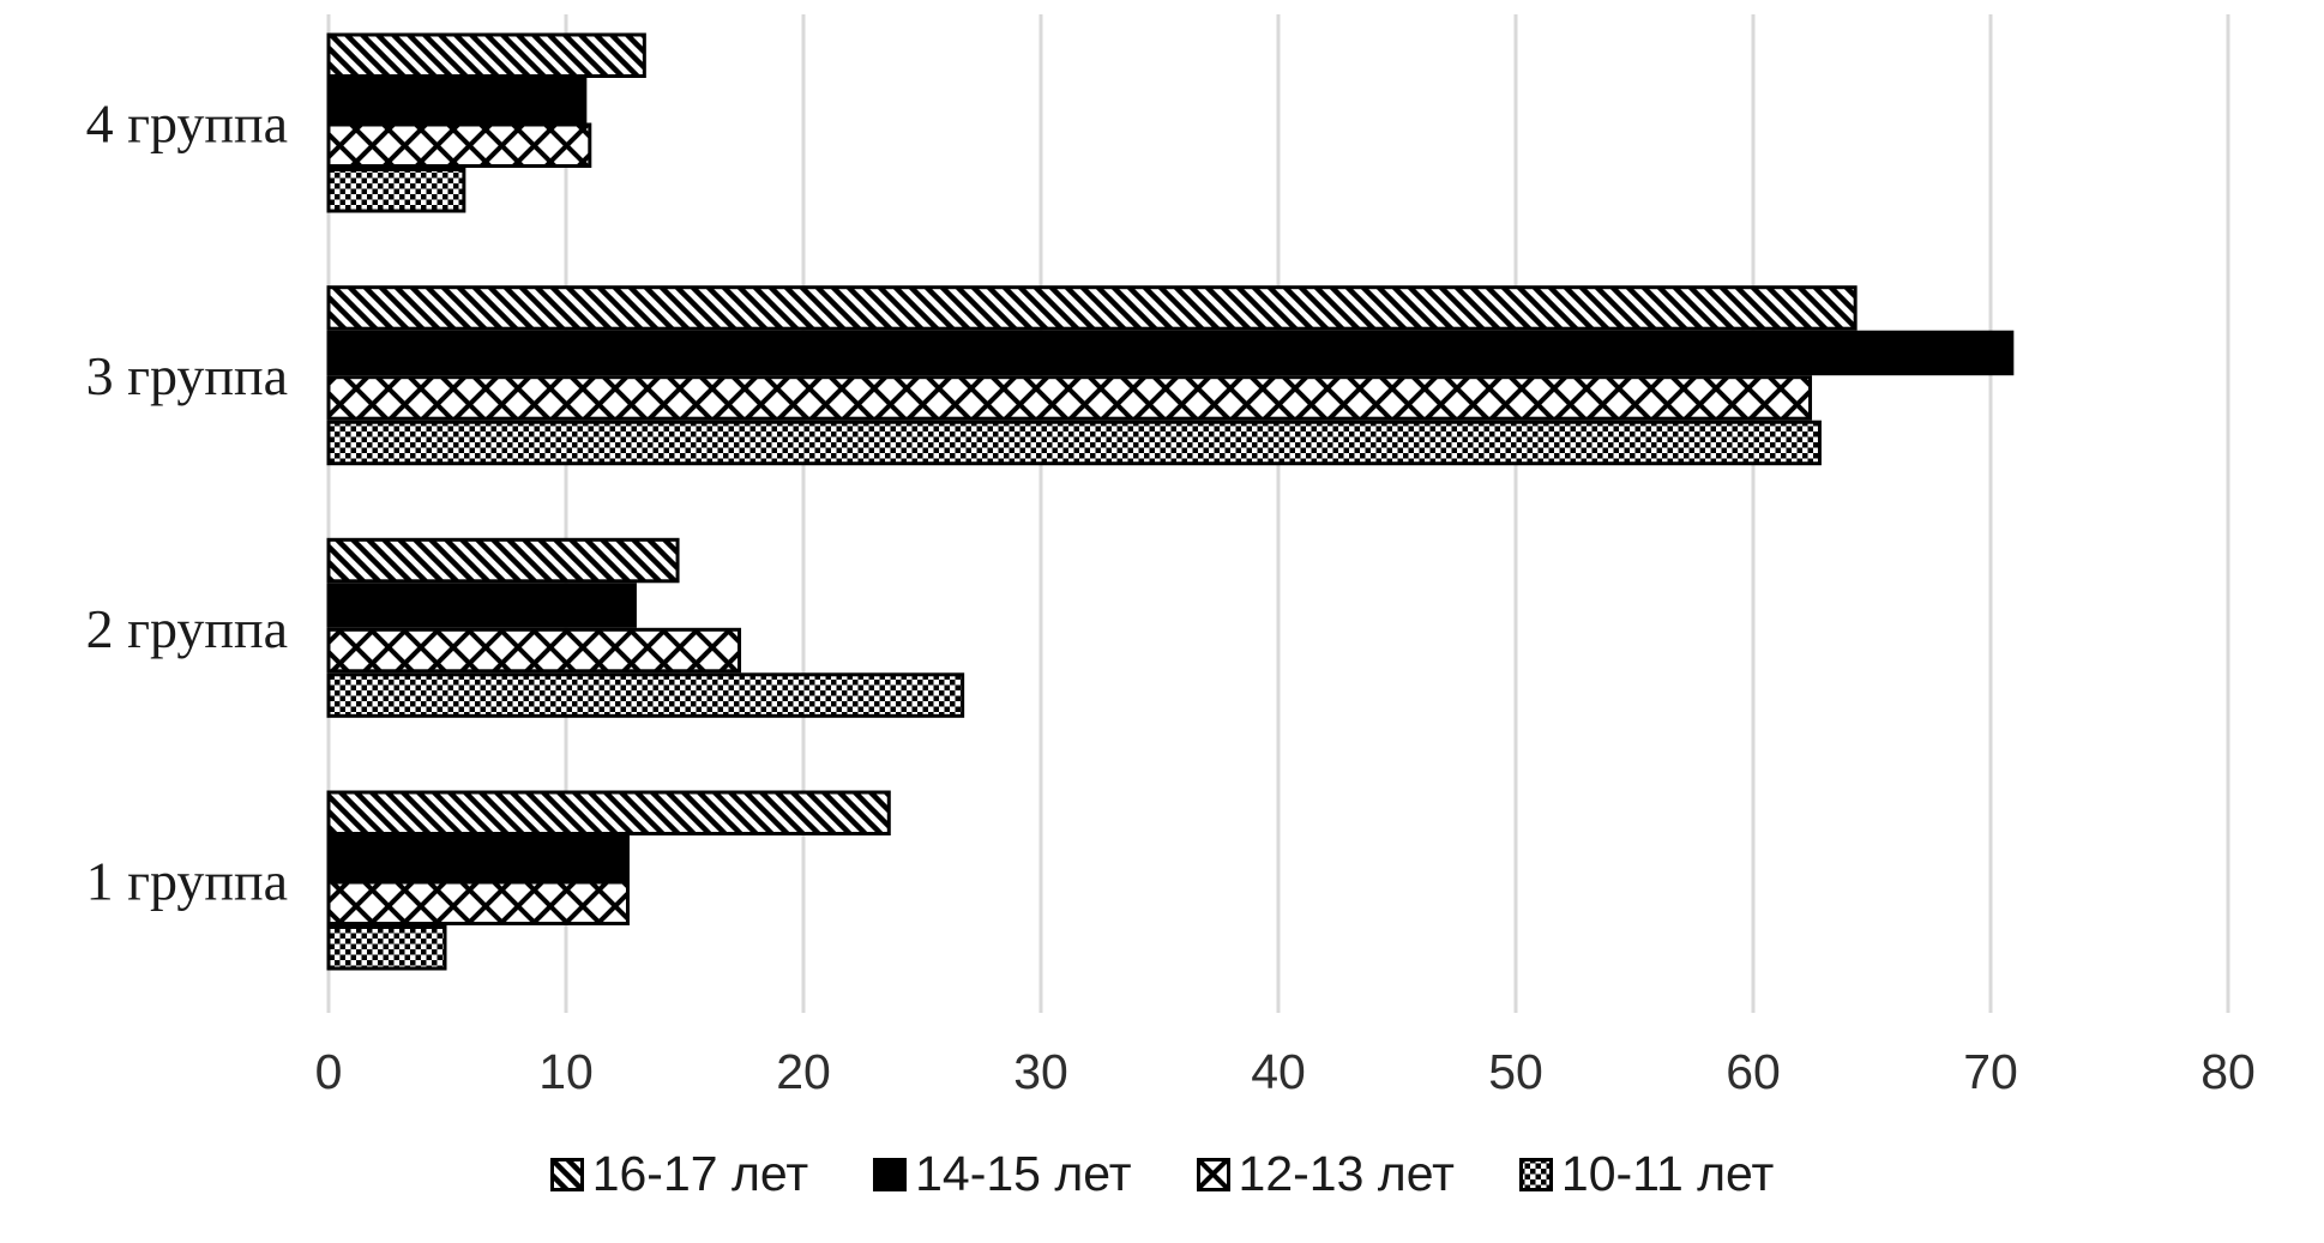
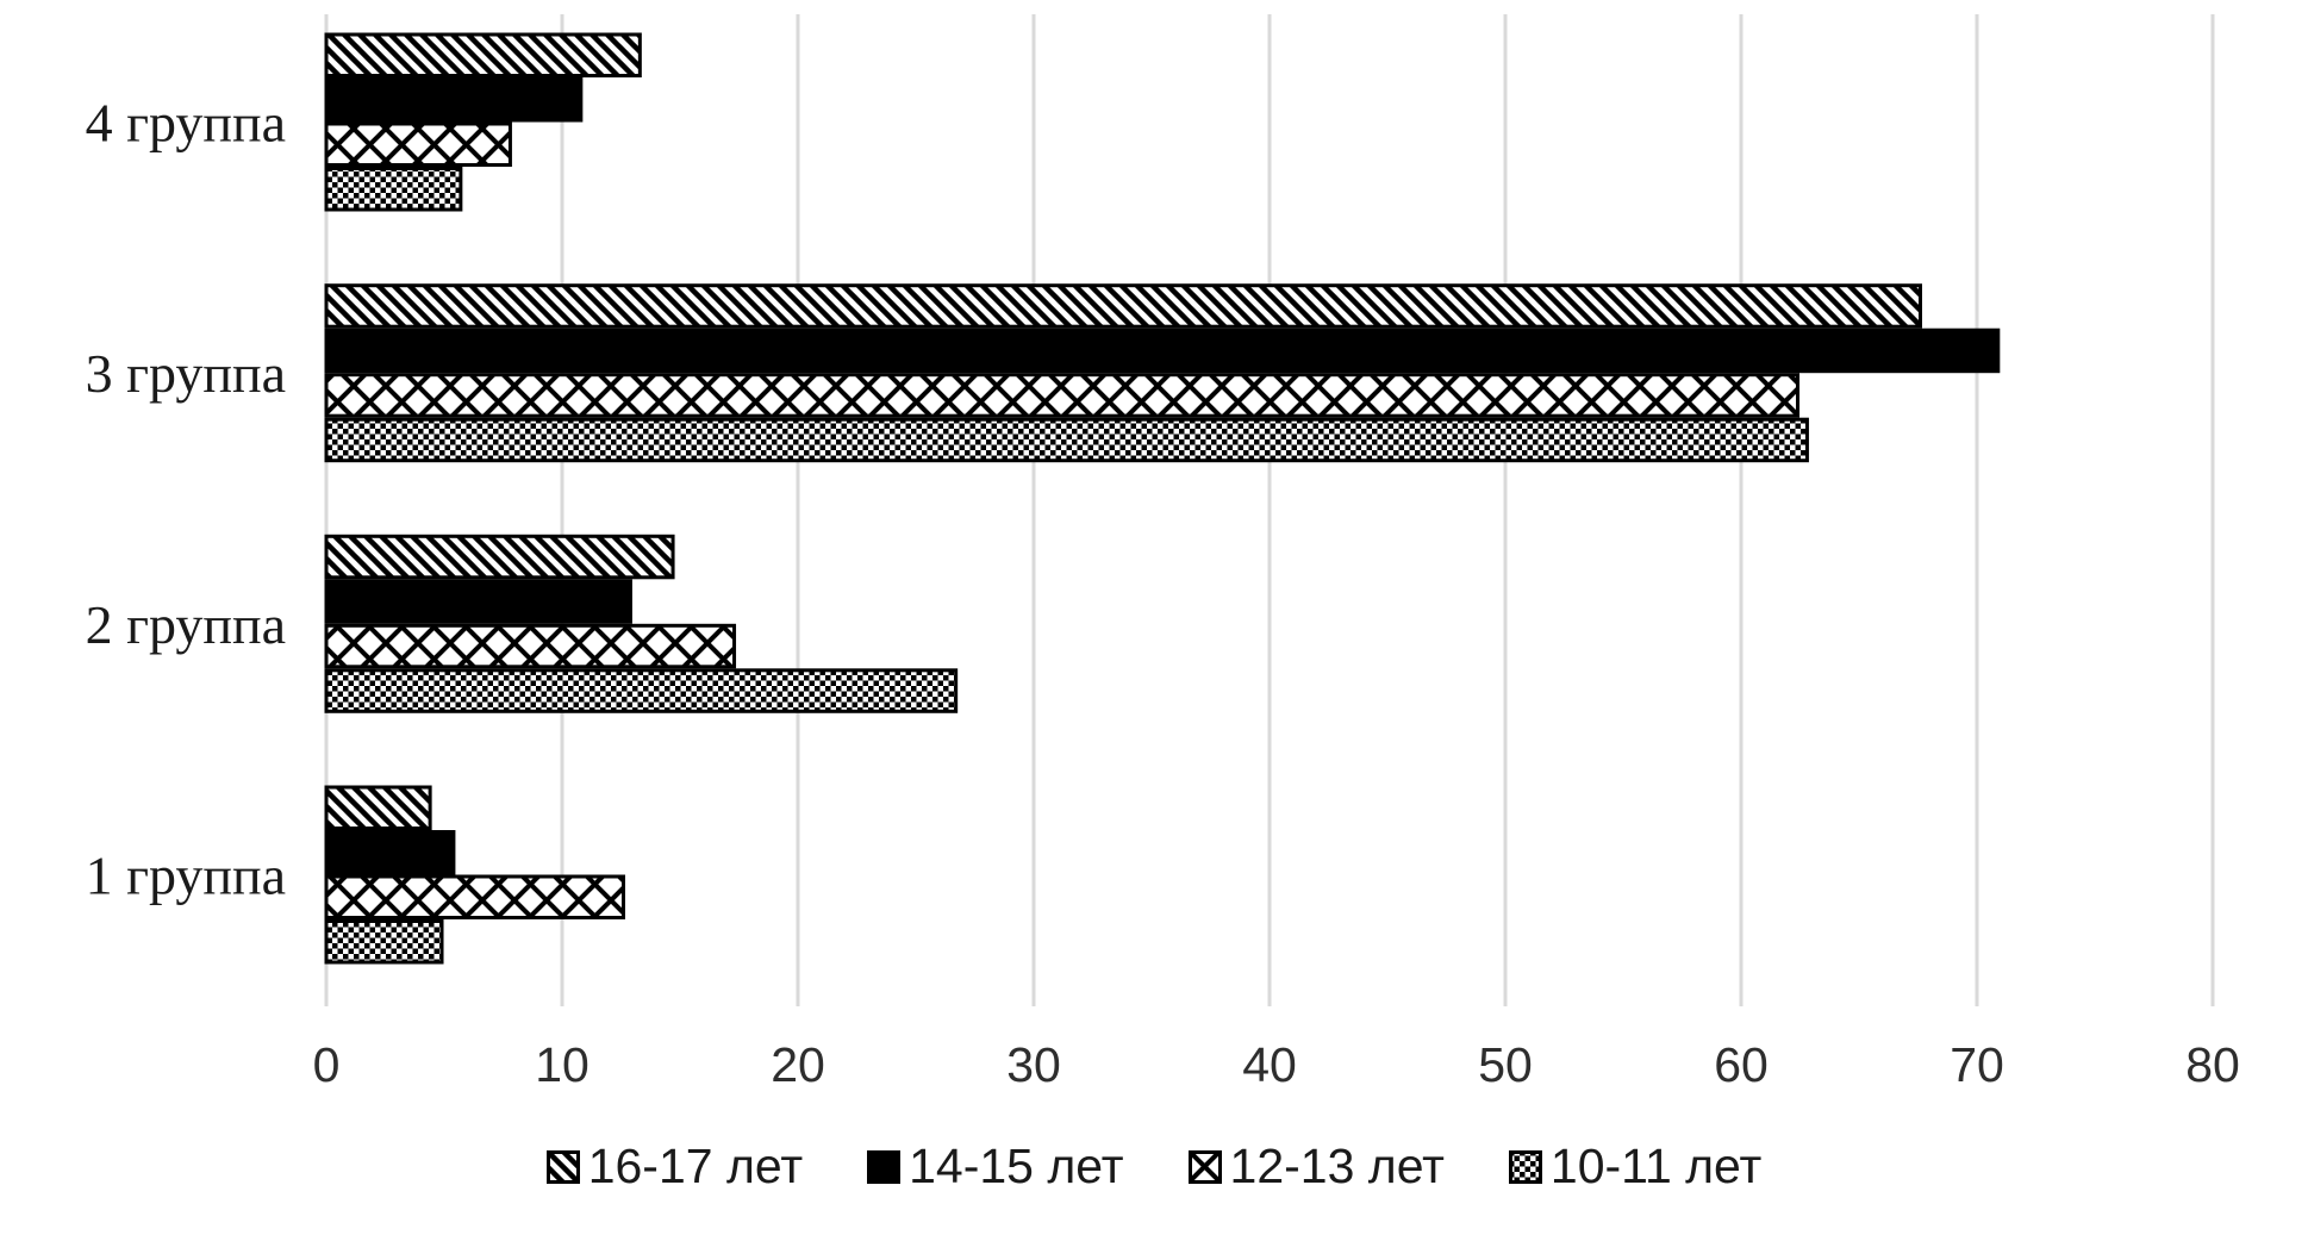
12-13 лет/4 группа: 11.0 -> 7.8
16-17 лет/3 группа: 64.3 -> 67.6
16-17 лет/1 группа: 23.6 -> 4.4
14-15 лет/1 группа: 12.6 -> 5.4
